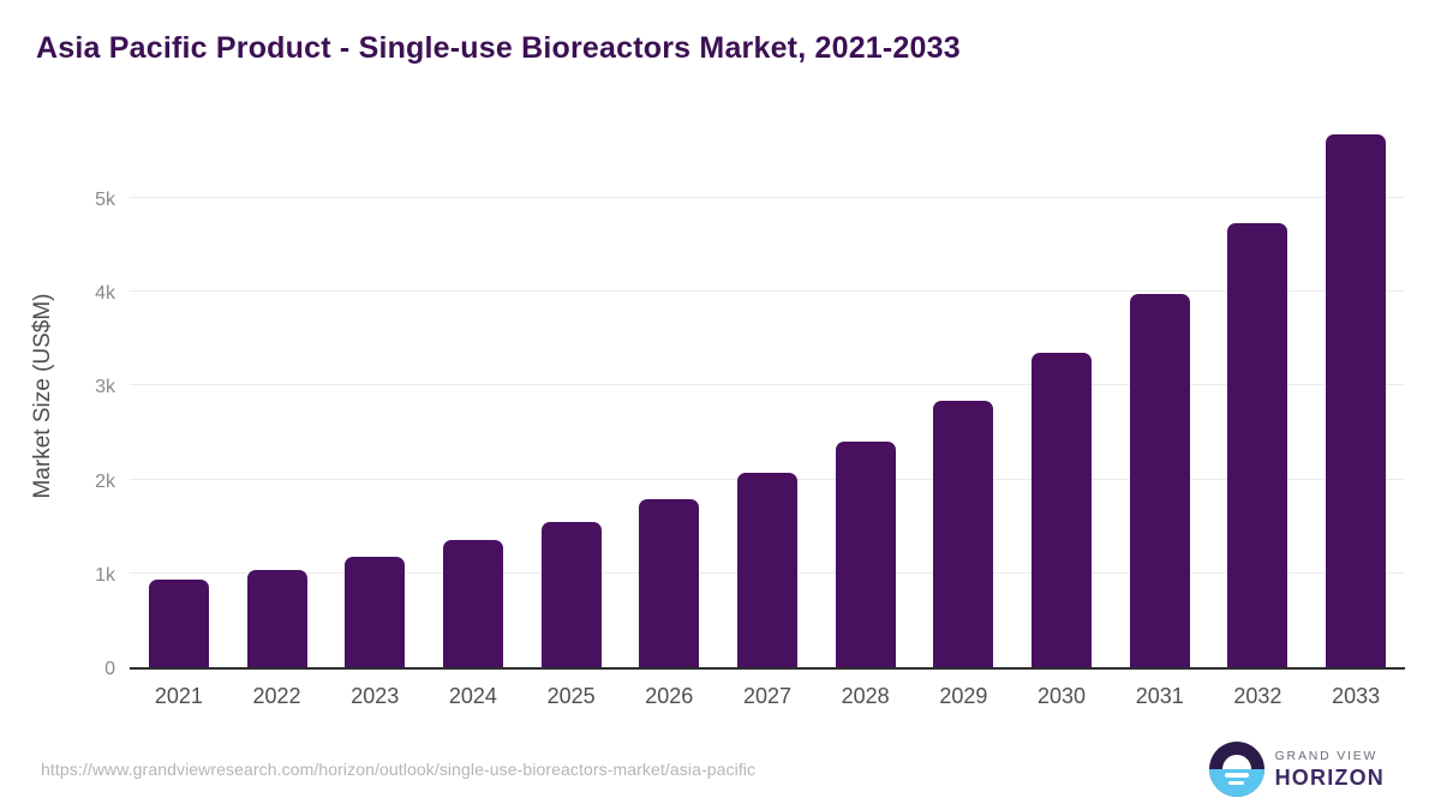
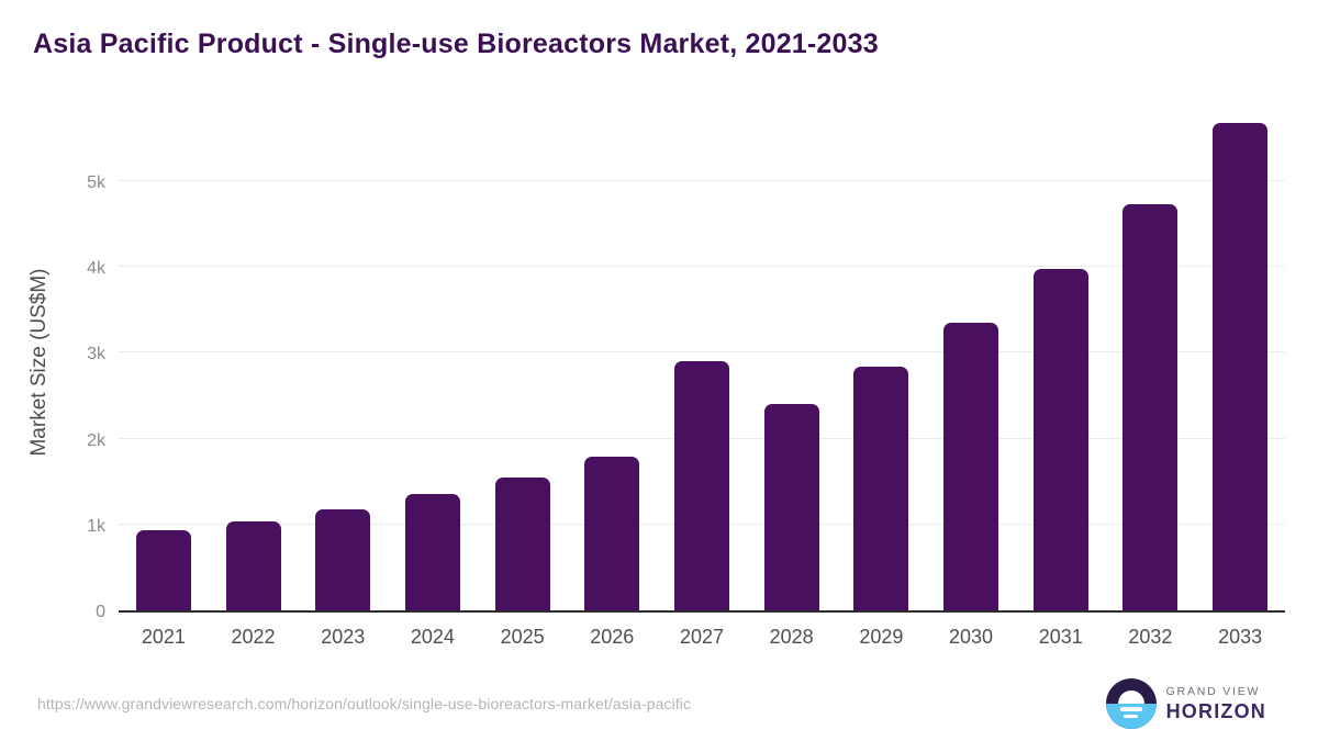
2027: 2.1k -> 2.9k
